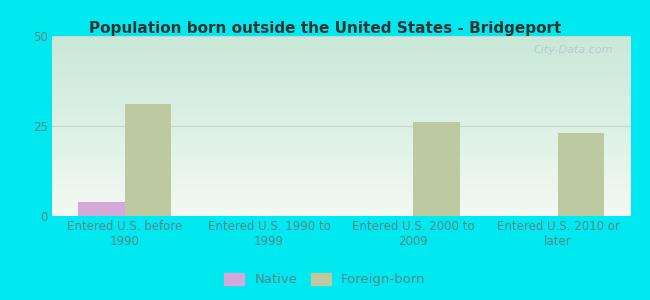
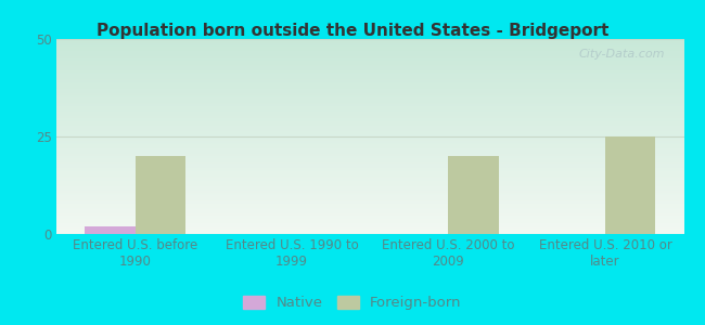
Native/Entered U.S. before 1990: 4 -> 2
Foreign-born/Entered U.S. before 1990: 31 -> 20
Foreign-born/Entered U.S. 2000 to 2009: 26 -> 20
Foreign-born/Entered U.S. 2010 or later: 23 -> 25
